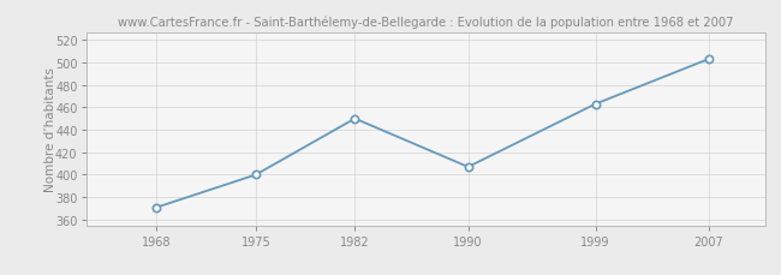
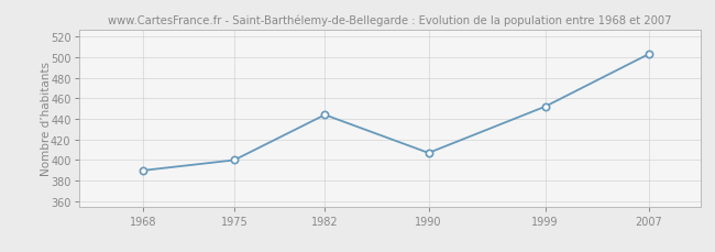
1968: 371 -> 390
1982: 450 -> 444
1999: 463 -> 452
